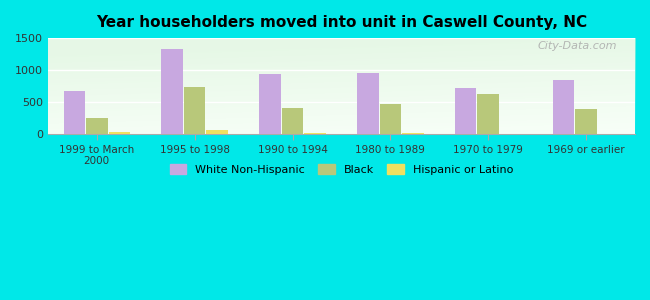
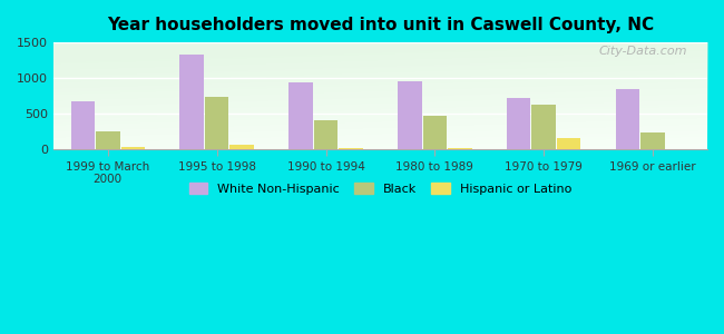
Hispanic or Latino/1970 to 1979: 10 -> 160
Black/1969 or earlier: 400 -> 240
